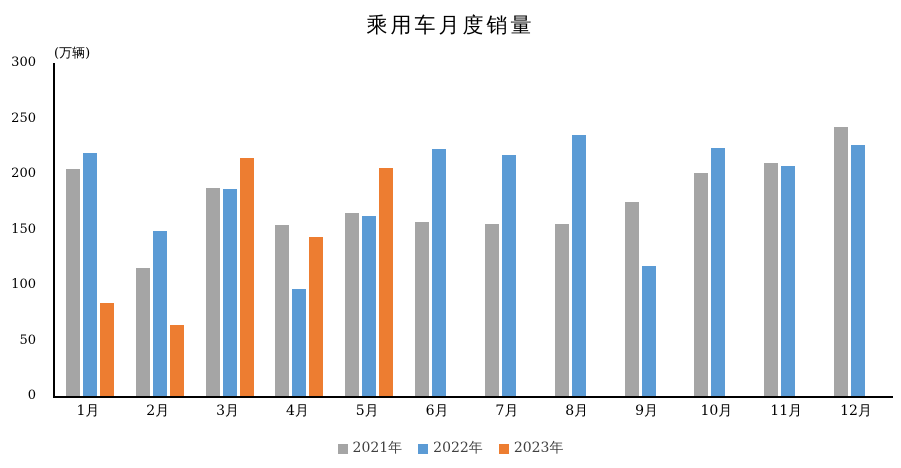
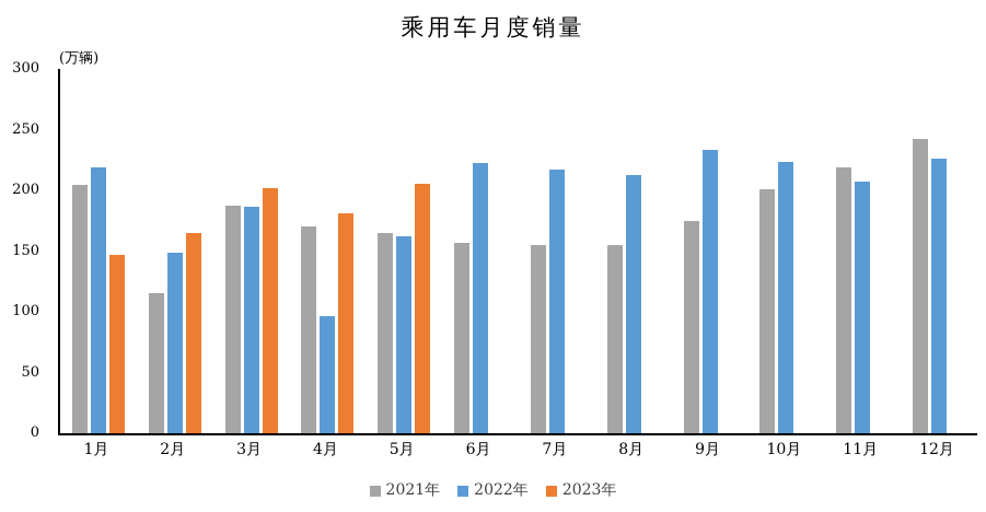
2023年/1月: 84 -> 147
2023年/2月: 64 -> 165
2023年/3月: 214 -> 202
2021年/4月: 154 -> 170
2023年/4月: 143 -> 181
2022年/8月: 235 -> 212
2022年/9月: 117 -> 233
2021年/11月: 210 -> 219
